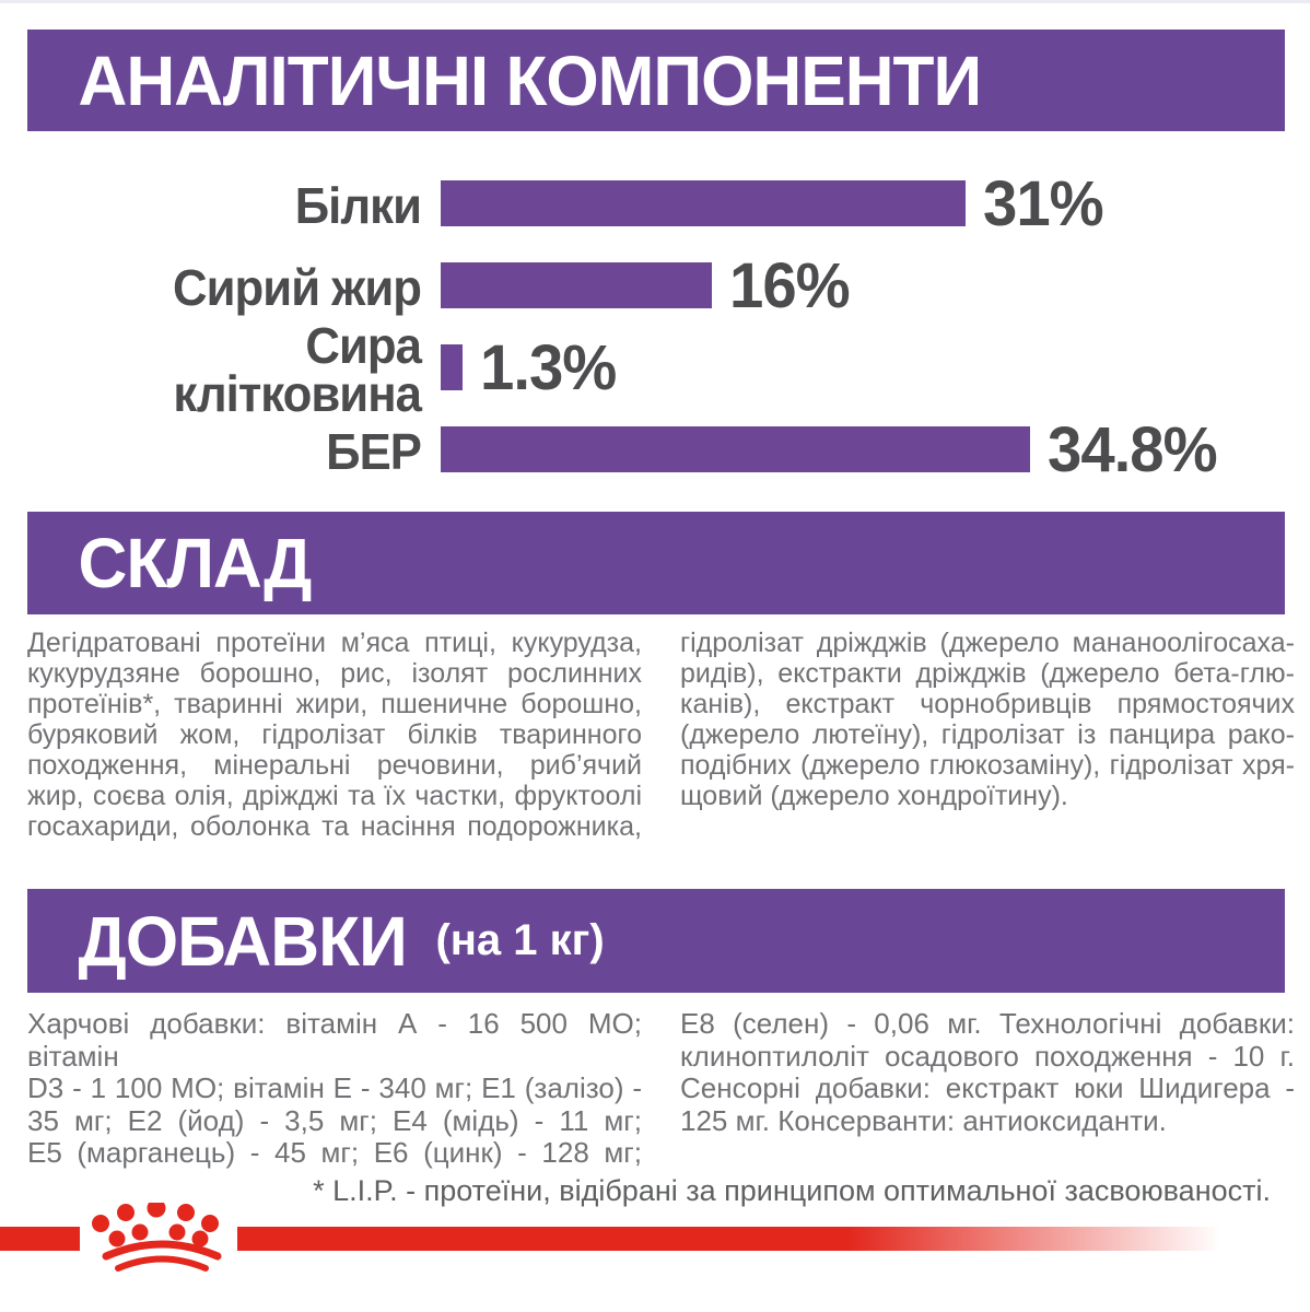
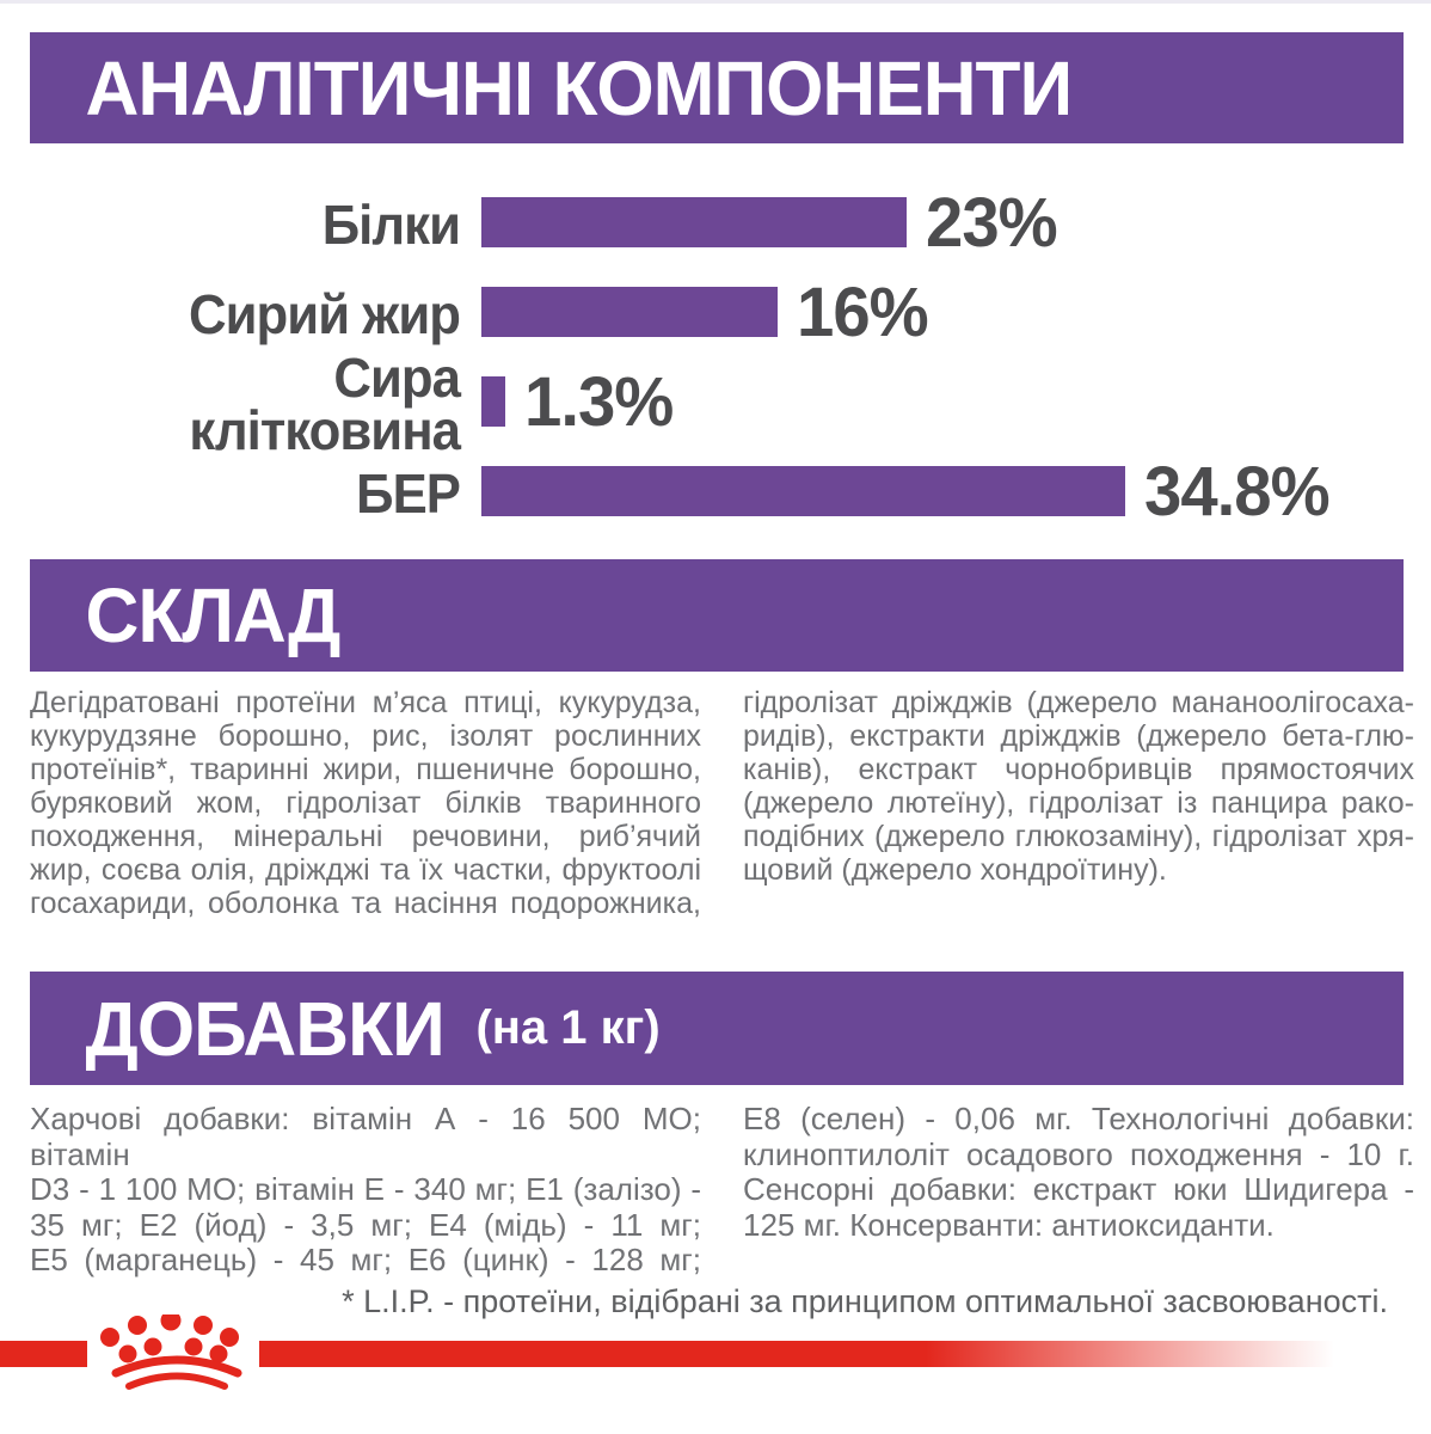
Білки: 31% -> 23%
